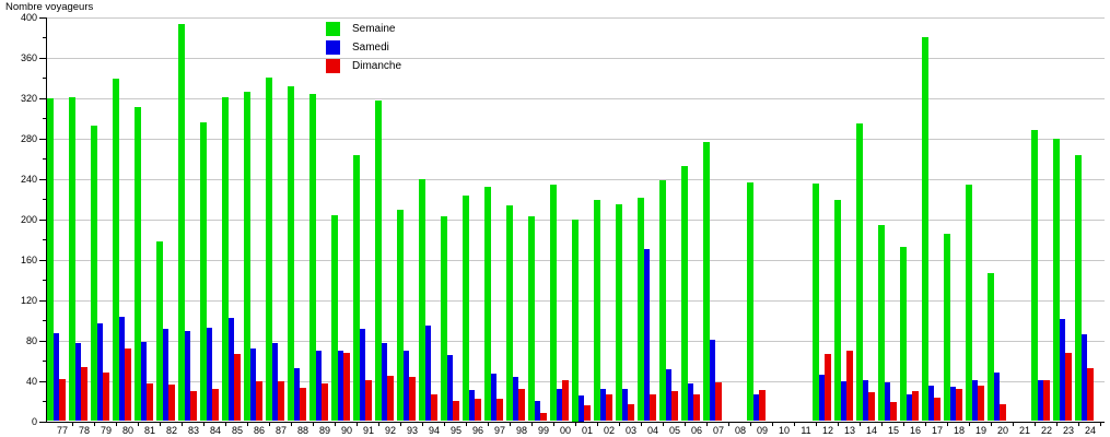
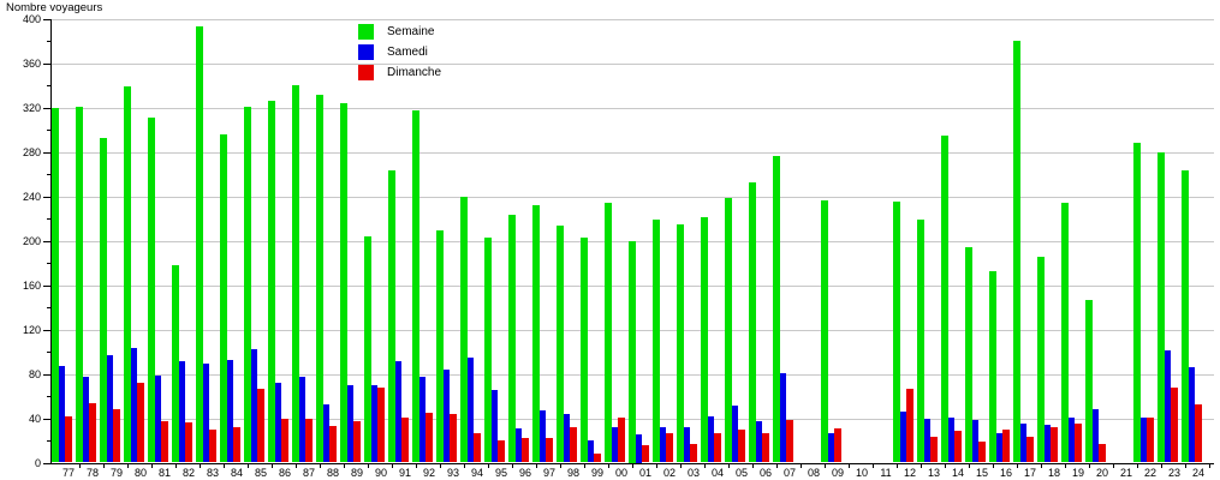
Samedi/93: 70 -> 80
Samedi/04: 170 -> 40
Dimanche/13: 70 -> 20
